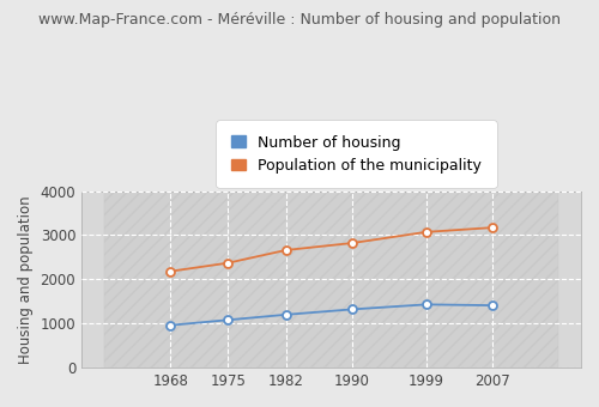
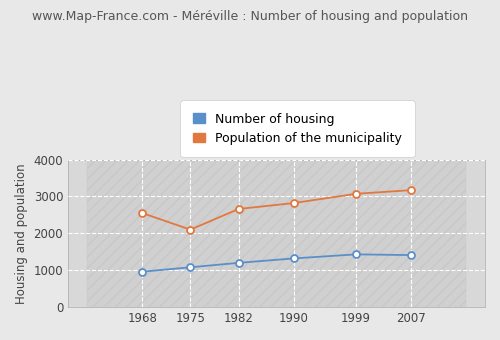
Population of the municipality/1968: 2180 -> 2550
Population of the municipality/1975: 2370 -> 2100
